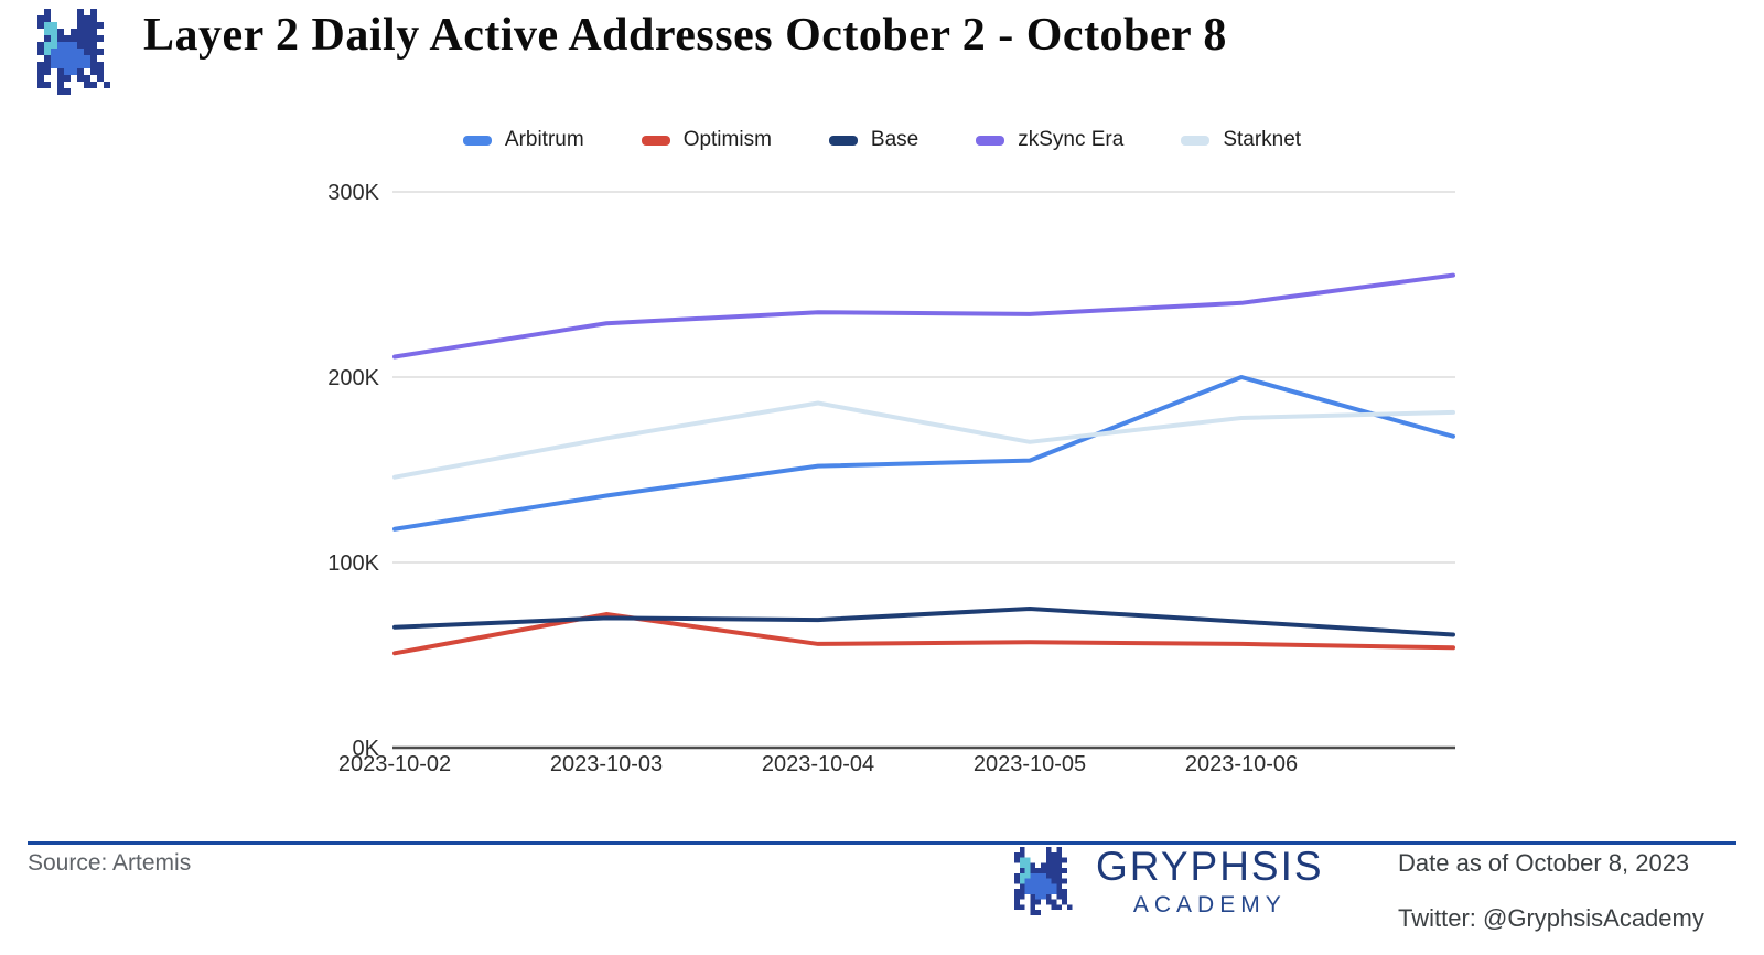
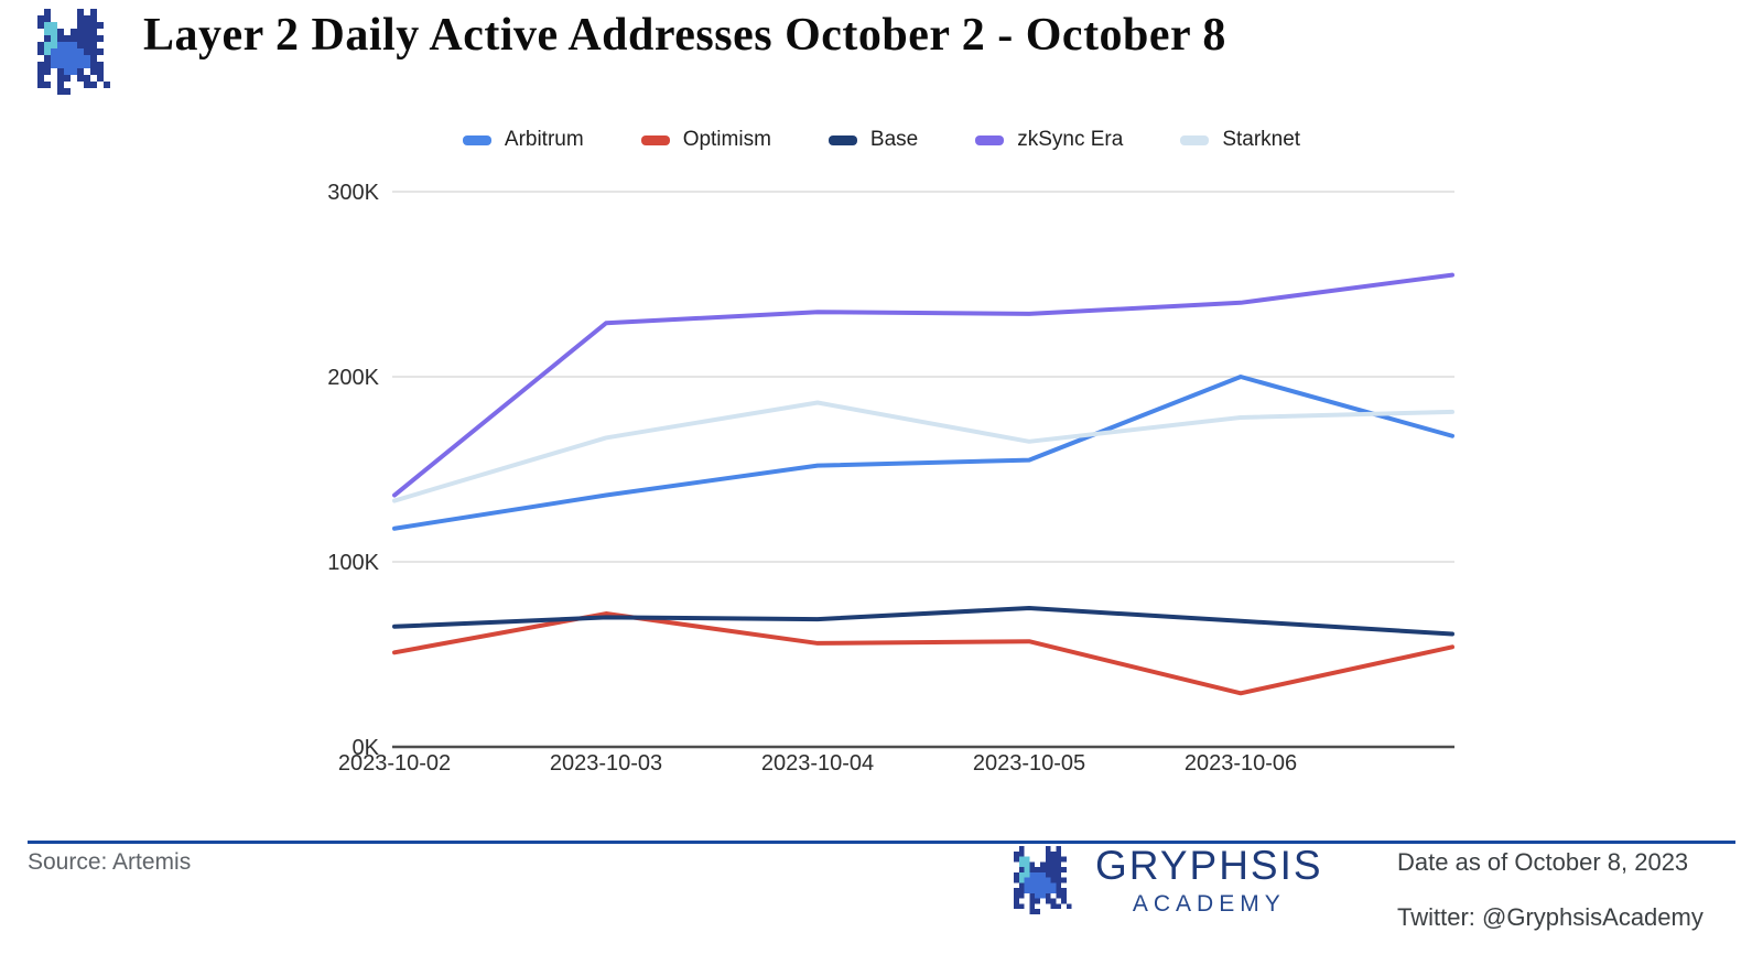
zkSync Era/2023-10-02: 211K -> 136K
Starknet/2023-10-02: 146K -> 133K
Optimism/2023-10-06: 56K -> 29K
